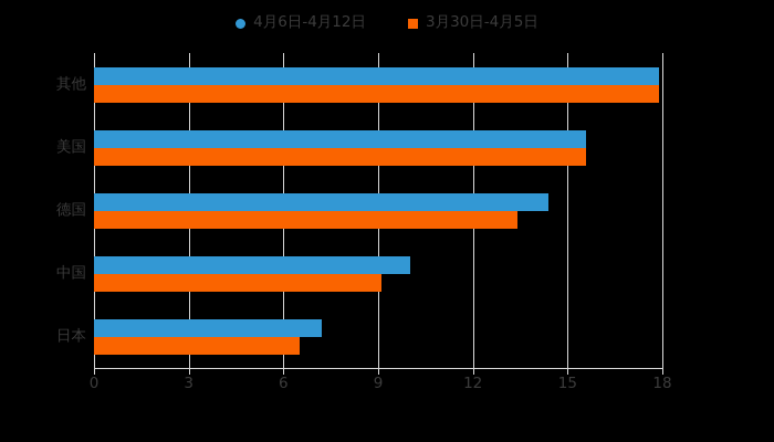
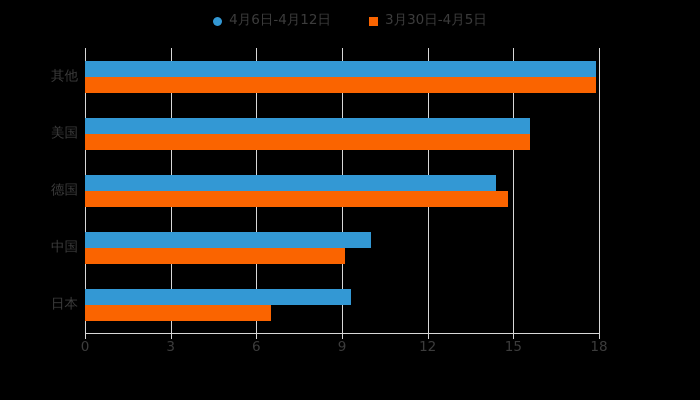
4月6日-4月12日/日本: 7.2 -> 9.3
3月30日-4月5日/德国: 13.4 -> 14.8
